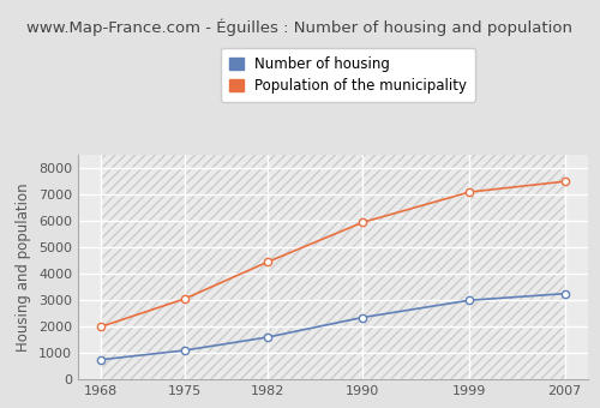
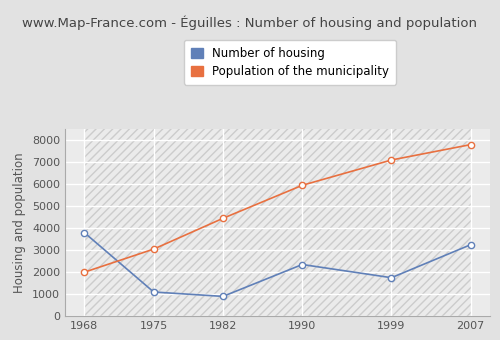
Number of housing/1968: 750 -> 3800
Number of housing/1982: 1600 -> 900
Number of housing/1999: 3000 -> 1750
Population of the municipality/2007: 7500 -> 7800
